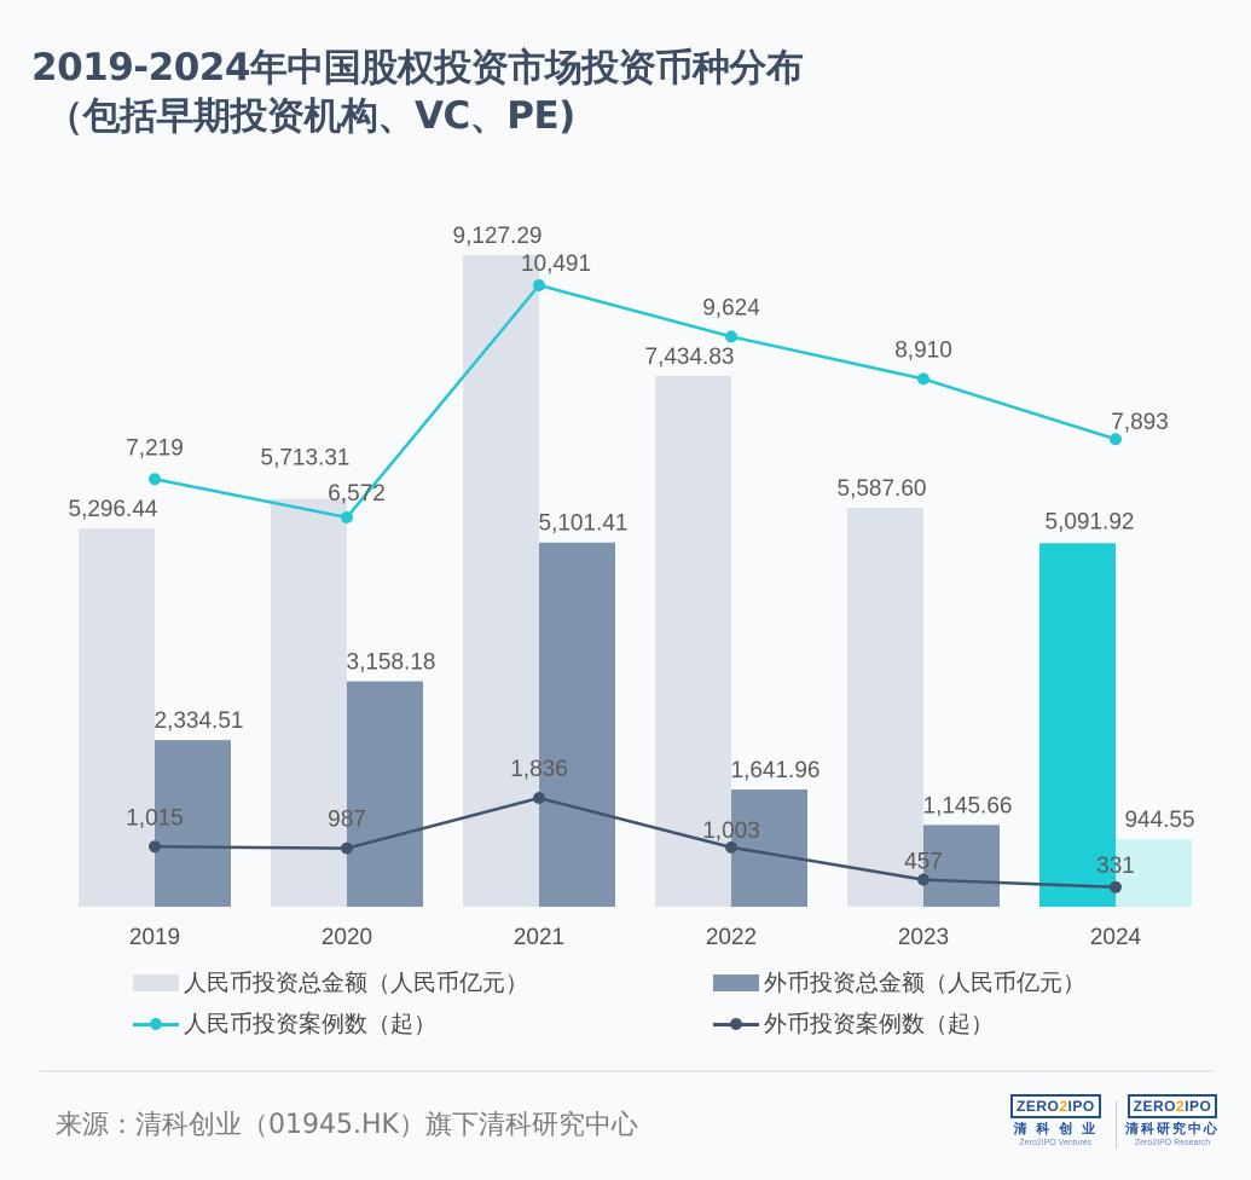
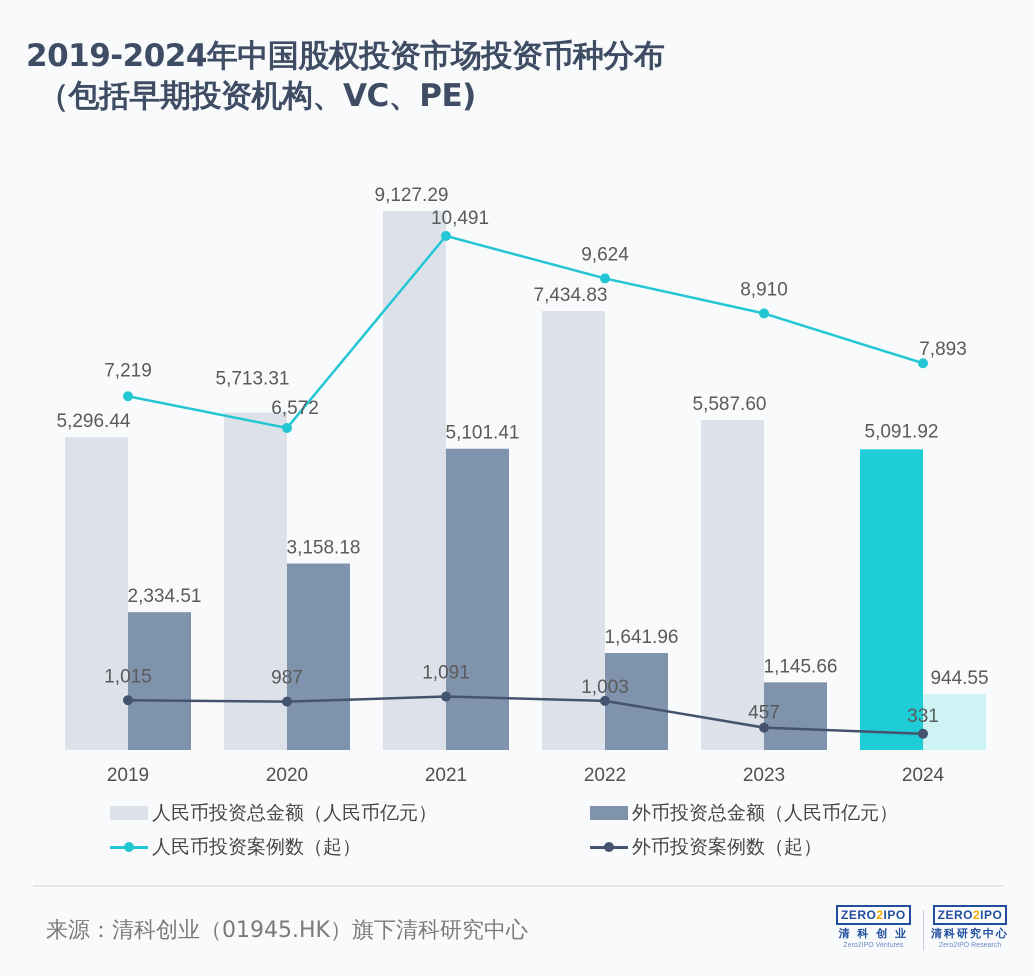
外币投资案例数（起）/2021: 1,836 -> 1,091
